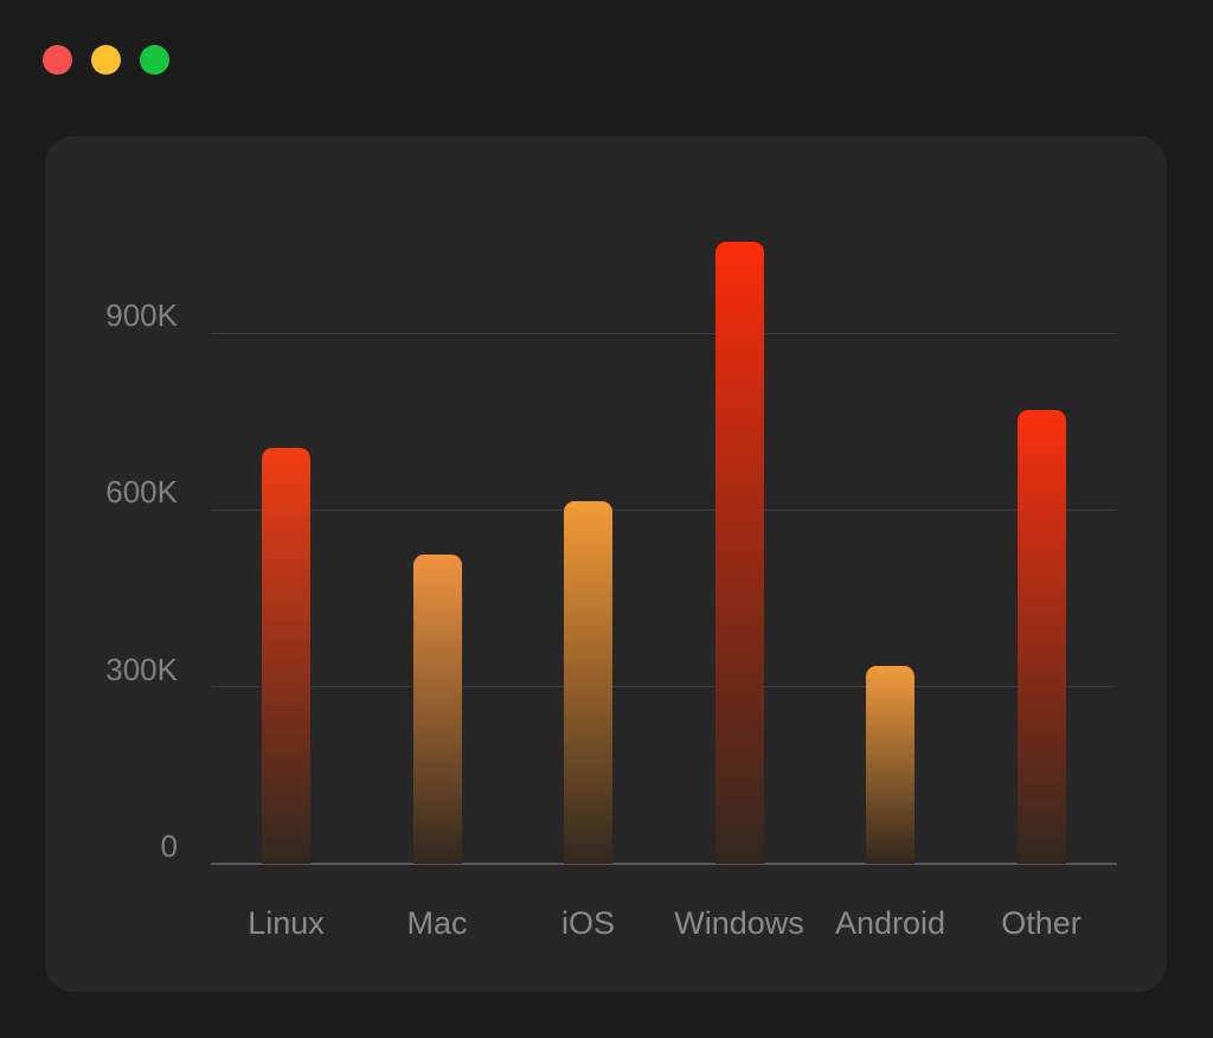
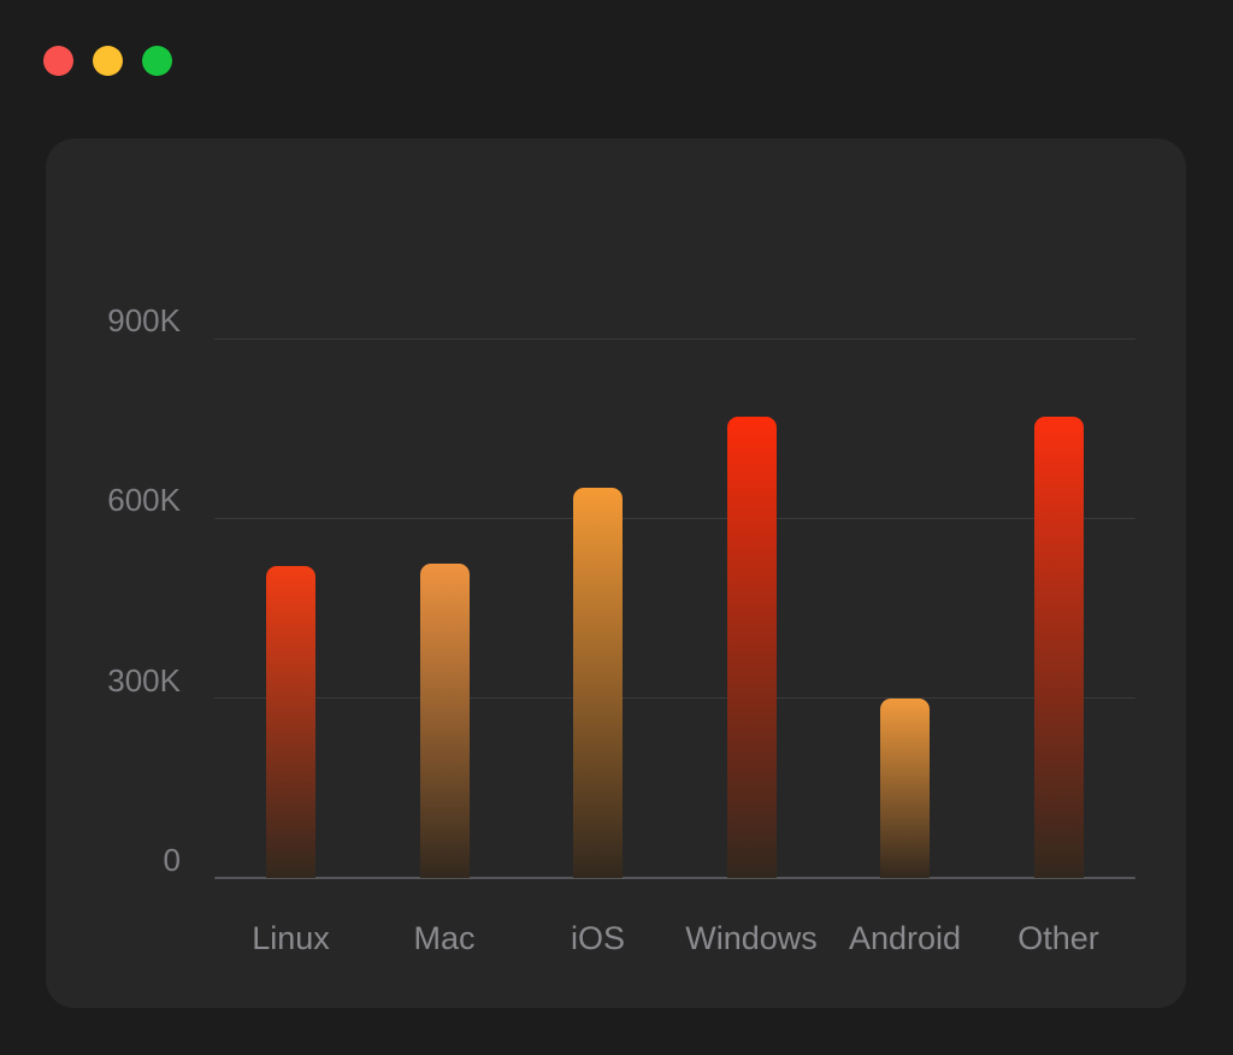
Linux: 700K -> 520K
iOS: 620K -> 650K
Windows: 1060K -> 770K
Android: 340K -> 300K
